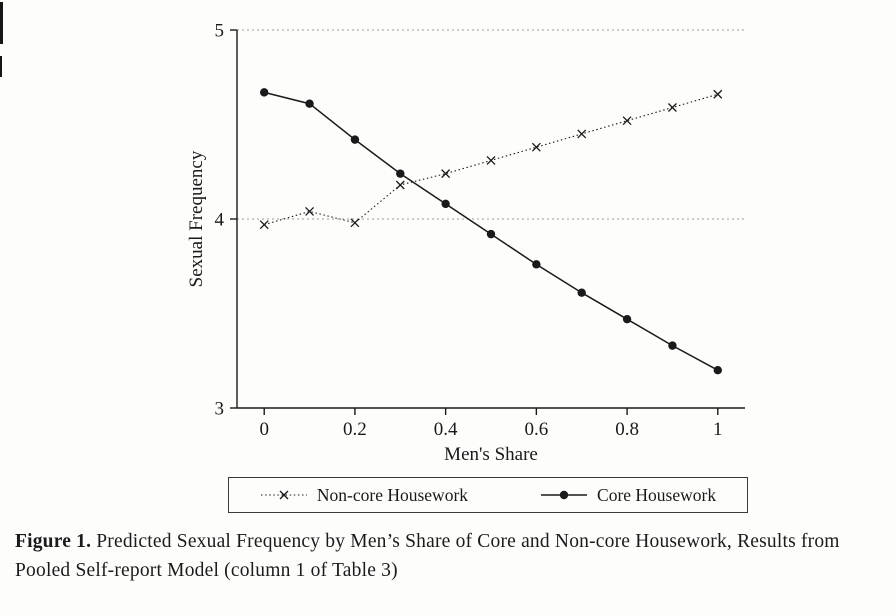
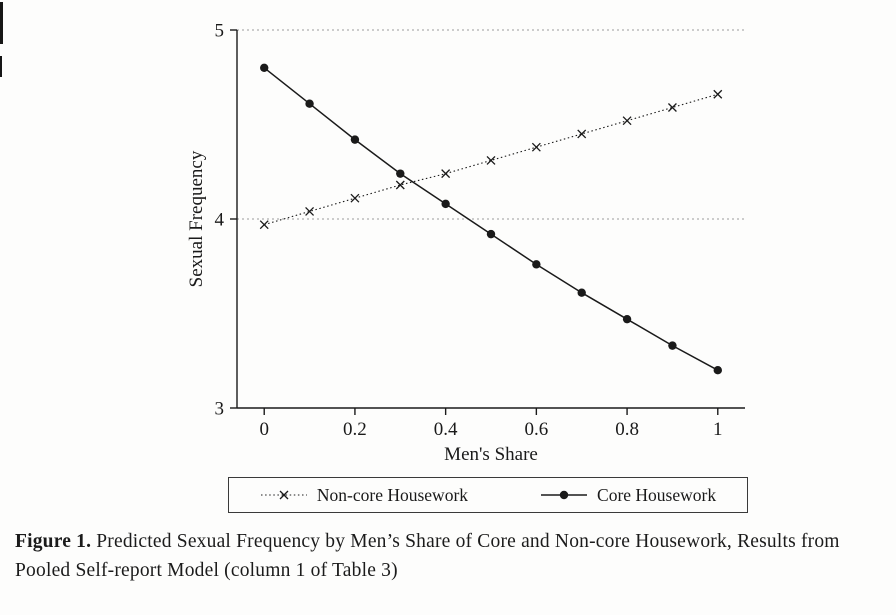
Core Housework/0: 4.67 -> 4.80
Non-core Housework/0.2: 3.98 -> 4.11
